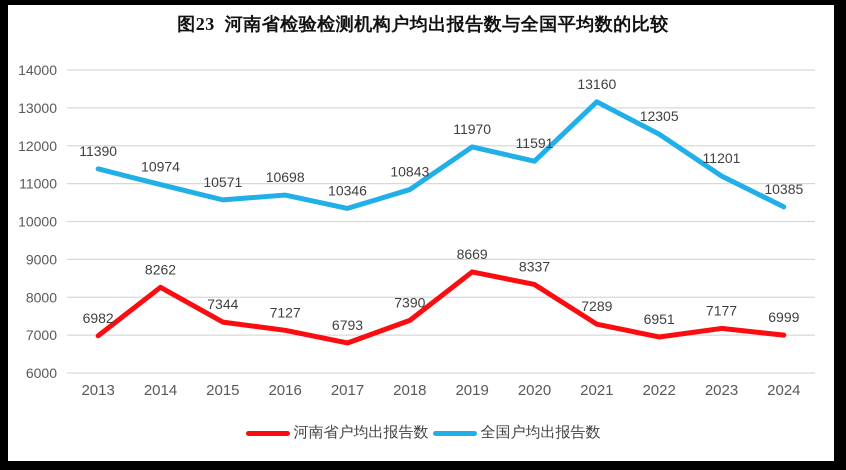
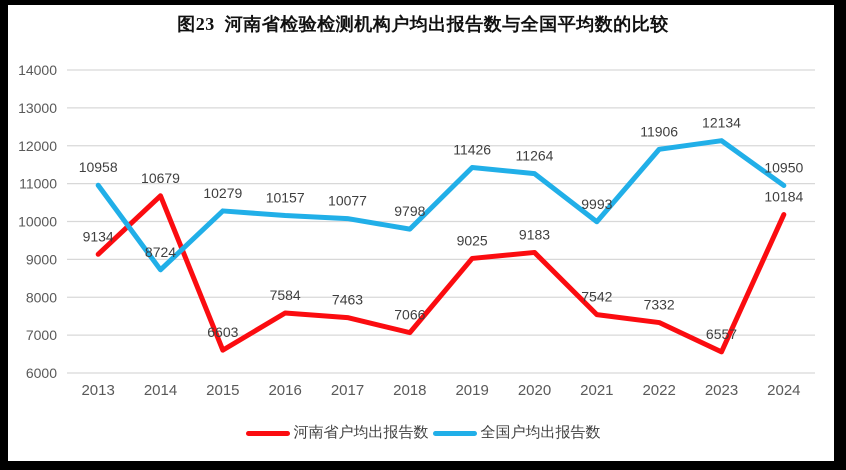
河南省户均出报告数/2013: 6982 -> 9134
全国户均出报告数/2013: 11390 -> 10958
河南省户均出报告数/2014: 8262 -> 10679
全国户均出报告数/2014: 10974 -> 8724
河南省户均出报告数/2015: 7344 -> 6603
全国户均出报告数/2015: 10571 -> 10279
河南省户均出报告数/2016: 7127 -> 7584
全国户均出报告数/2016: 10698 -> 10157
河南省户均出报告数/2017: 6793 -> 7463
全国户均出报告数/2017: 10346 -> 10077
河南省户均出报告数/2018: 7390 -> 7066
全国户均出报告数/2018: 10843 -> 9798
河南省户均出报告数/2019: 8669 -> 9025
全国户均出报告数/2019: 11970 -> 11426
河南省户均出报告数/2020: 8337 -> 9183
全国户均出报告数/2020: 11591 -> 11264
河南省户均出报告数/2021: 7289 -> 7542
全国户均出报告数/2021: 13160 -> 9993
河南省户均出报告数/2022: 6951 -> 7332
全国户均出报告数/2022: 12305 -> 11906
河南省户均出报告数/2023: 7177 -> 6557
全国户均出报告数/2023: 11201 -> 12134
河南省户均出报告数/2024: 6999 -> 10184
全国户均出报告数/2024: 10385 -> 10950
